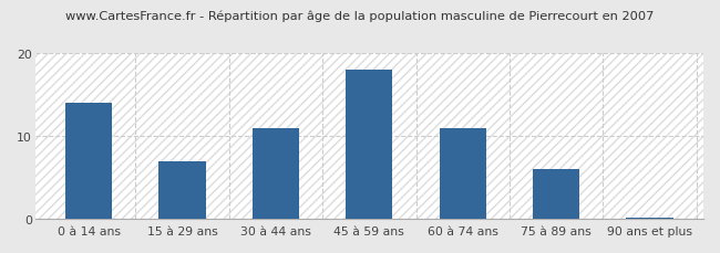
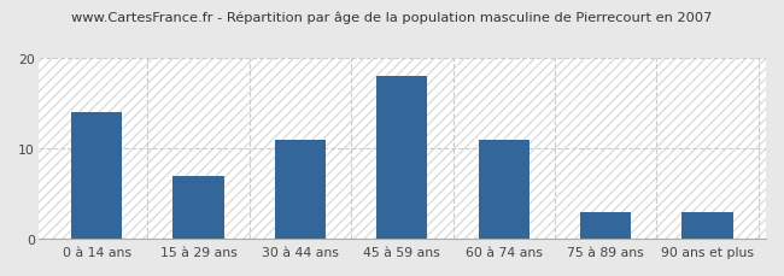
75 à 89 ans: 6.0 -> 3.0
90 ans et plus: 0.2 -> 3.0
